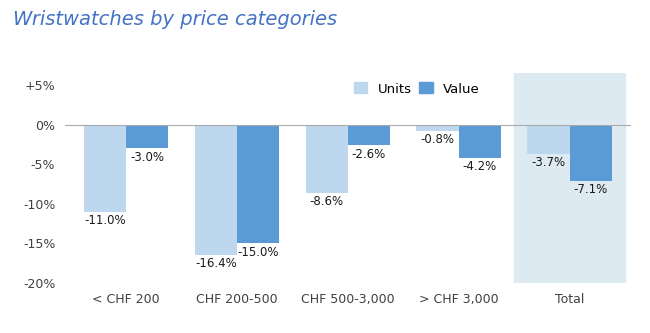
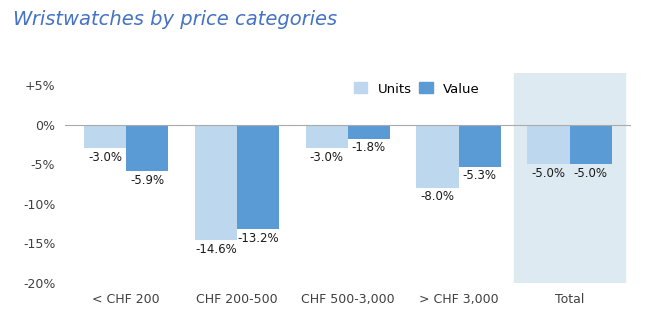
Units/< CHF 200: -11.0% -> -3.0%
Value/< CHF 200: -3.0% -> -5.9%
Units/CHF 200-500: -16.4% -> -14.6%
Value/CHF 200-500: -15.0% -> -13.2%
Units/CHF 500-3,000: -8.6% -> -3.0%
Value/CHF 500-3,000: -2.6% -> -1.8%
Units/> CHF 3,000: -0.8% -> -8.0%
Value/> CHF 3,000: -4.2% -> -5.3%
Units/Total: -3.7% -> -5.0%
Value/Total: -7.1% -> -5.0%
